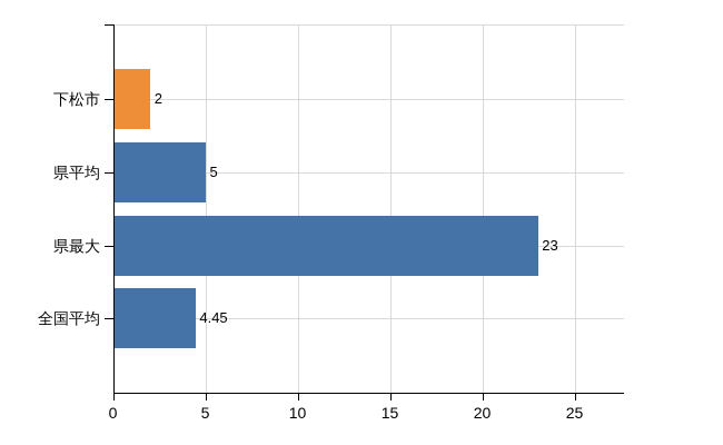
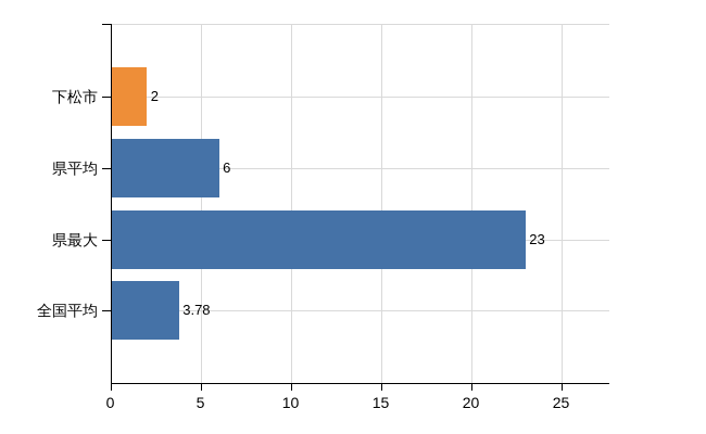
県平均: 5 -> 6
全国平均: 4.45 -> 3.78
